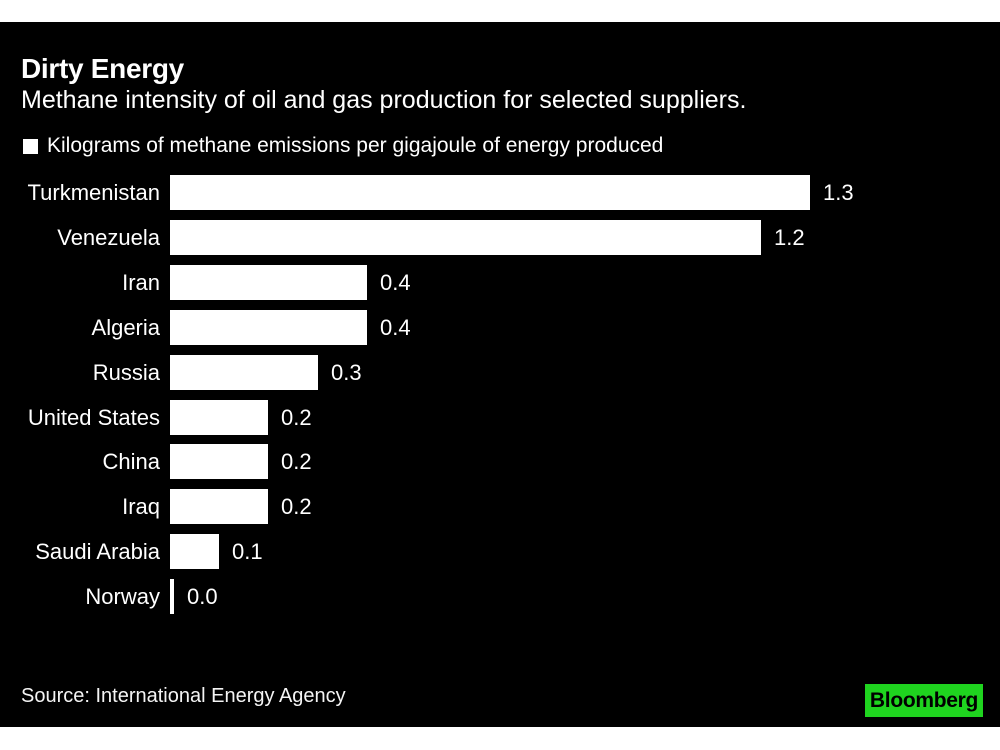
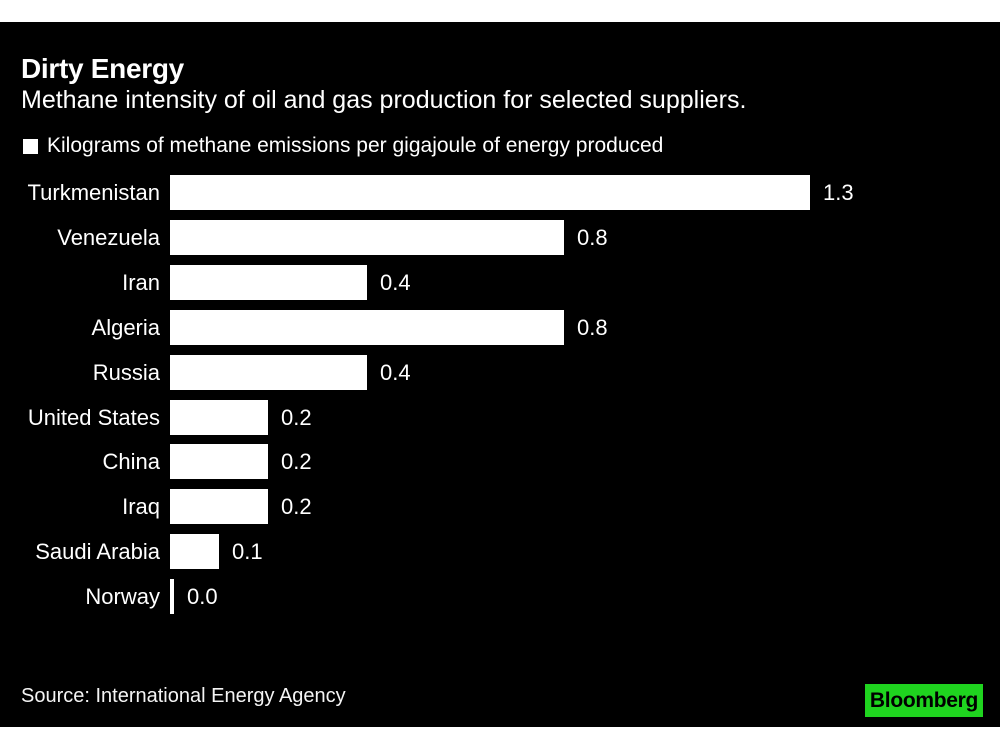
Venezuela: 1.2 -> 0.8
Algeria: 0.4 -> 0.8
Russia: 0.3 -> 0.4
